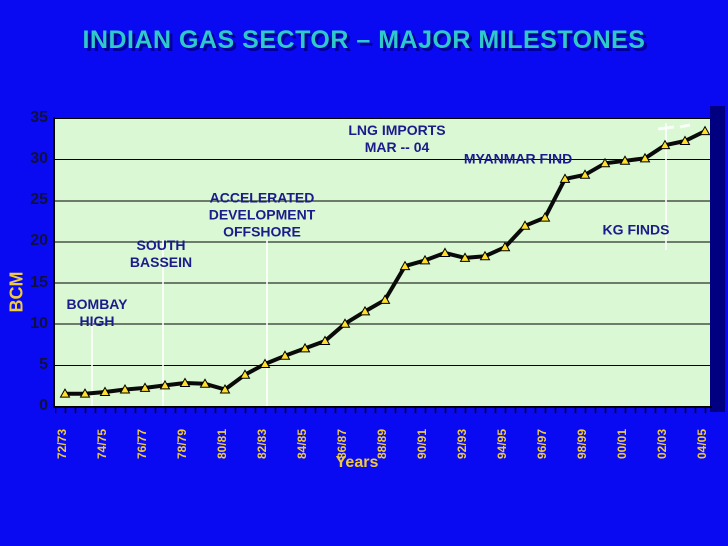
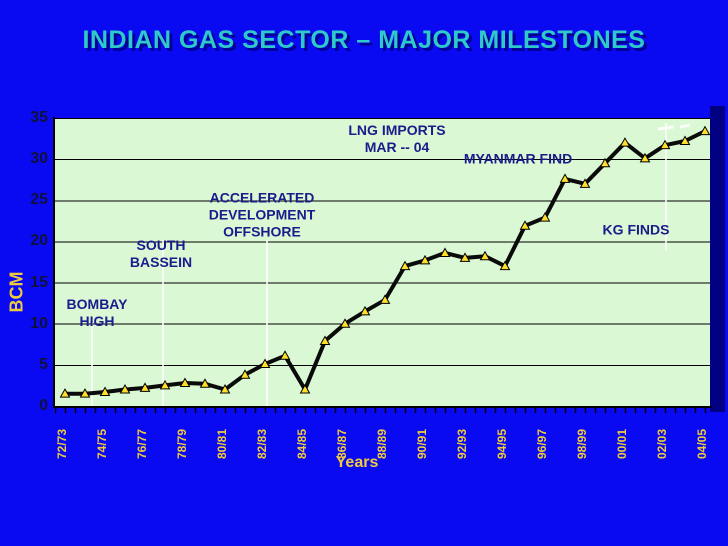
84/85: 7 -> 2
94/95: 19 -> 17
98/99: 28 -> 27
00/01: 30 -> 32
